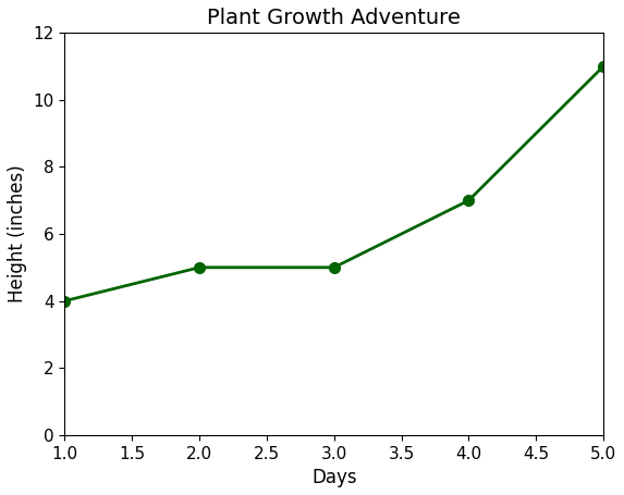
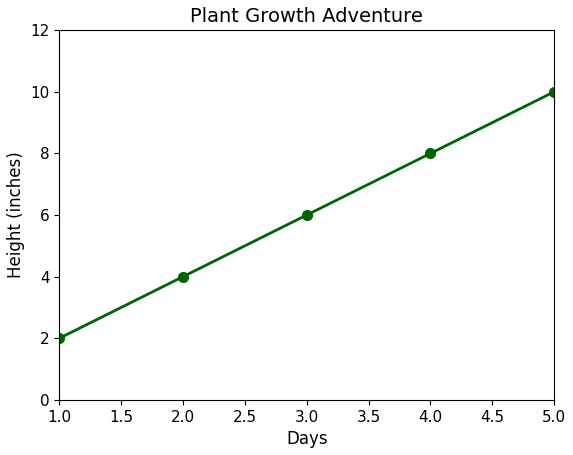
1.0: 4 -> 2
2.0: 5 -> 4
3.0: 5 -> 6
4.0: 7 -> 8
5.0: 11 -> 10
